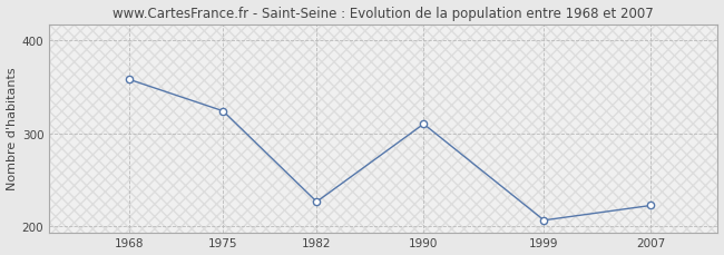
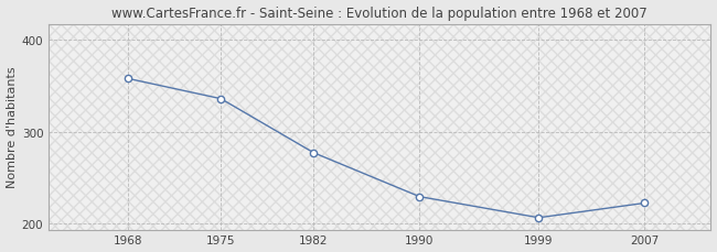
1975: 324 -> 336
1982: 226 -> 277
1990: 310 -> 229
